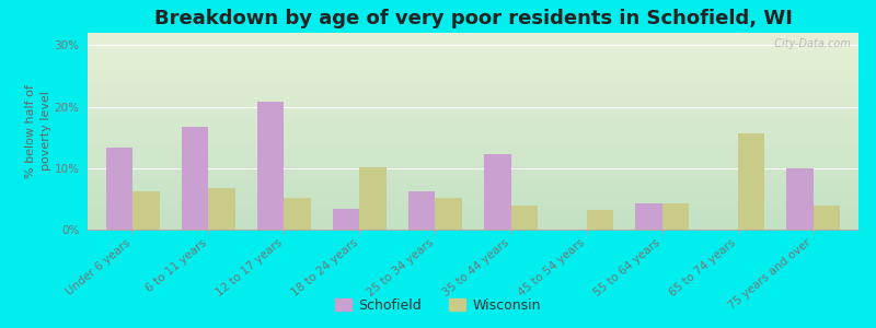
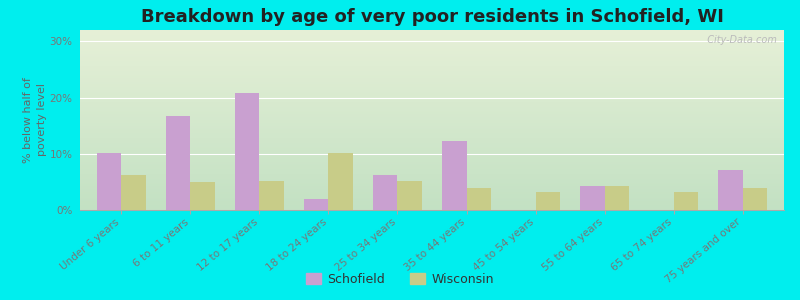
Schofield/Under 6 years: 13.4% -> 10.2%
Wisconsin/6 to 11 years: 6.8% -> 5.0%
Schofield/18 to 24 years: 3.4% -> 2.0%
Wisconsin/65 to 74 years: 15.6% -> 3.2%
Schofield/75 years and over: 10.0% -> 7.2%
